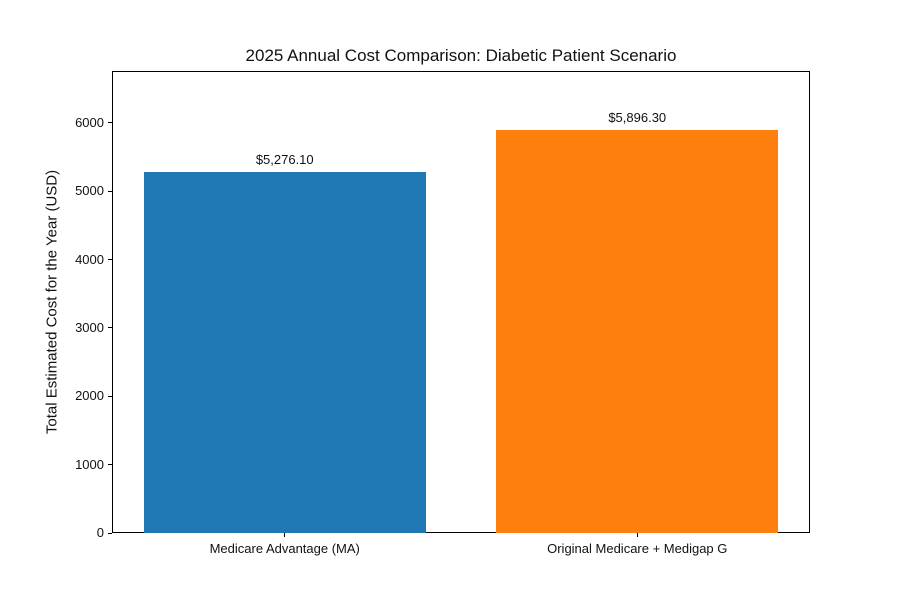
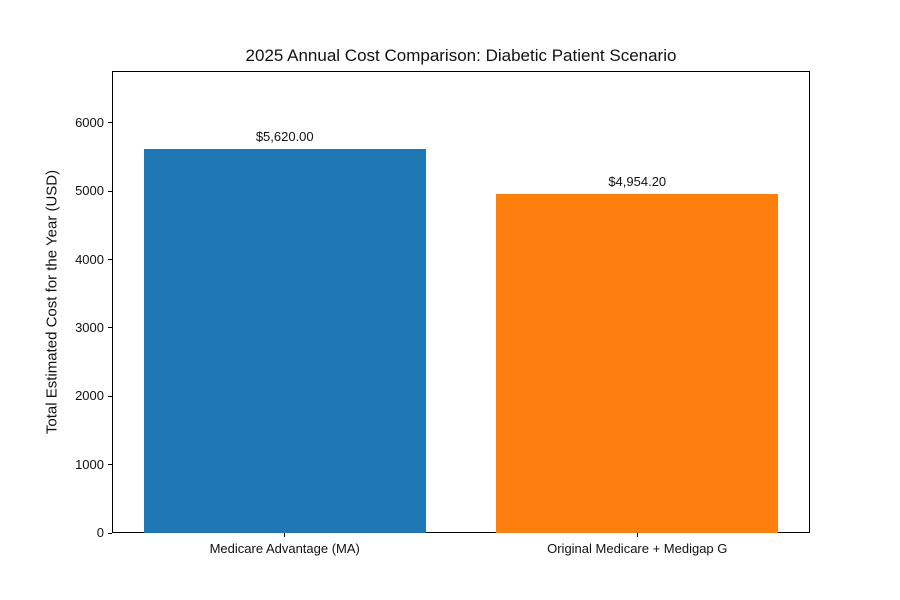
Medicare Advantage (MA): $5,276.10 -> $5,620.00
Original Medicare + Medigap G: $5,896.30 -> $4,954.20
